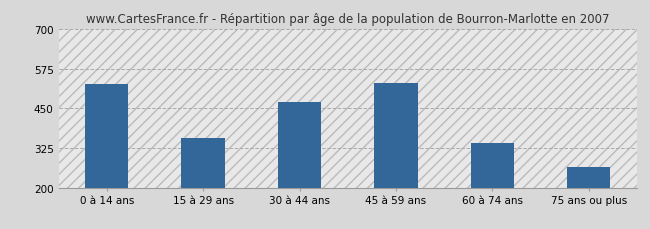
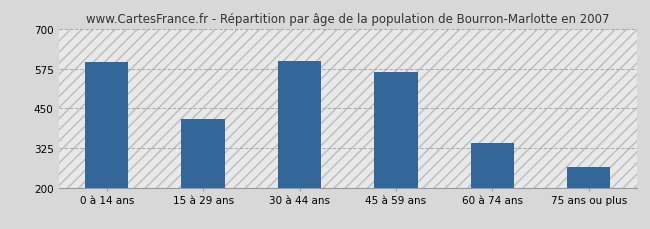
0 à 14 ans: 525 -> 595
15 à 29 ans: 355 -> 415
30 à 44 ans: 470 -> 600
45 à 59 ans: 530 -> 565
